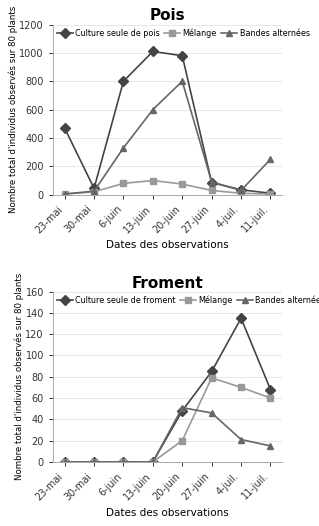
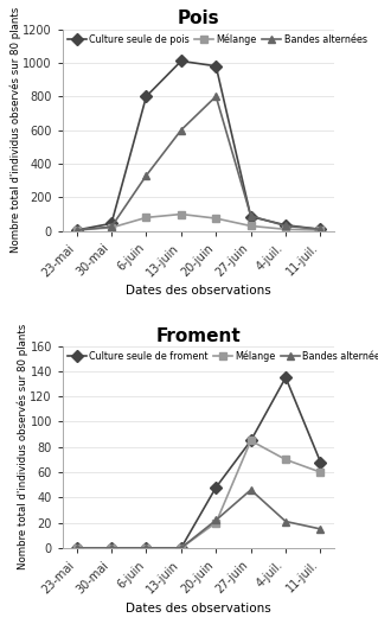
Pois/Culture seule de pois/23-mai: 470 -> 0
Pois/Bandes alternées/11-juil.: 250 -> 10
Froment/Bandes alternées/20-juin: 51 -> 22
Froment/Mélange/27-juin: 79 -> 85
